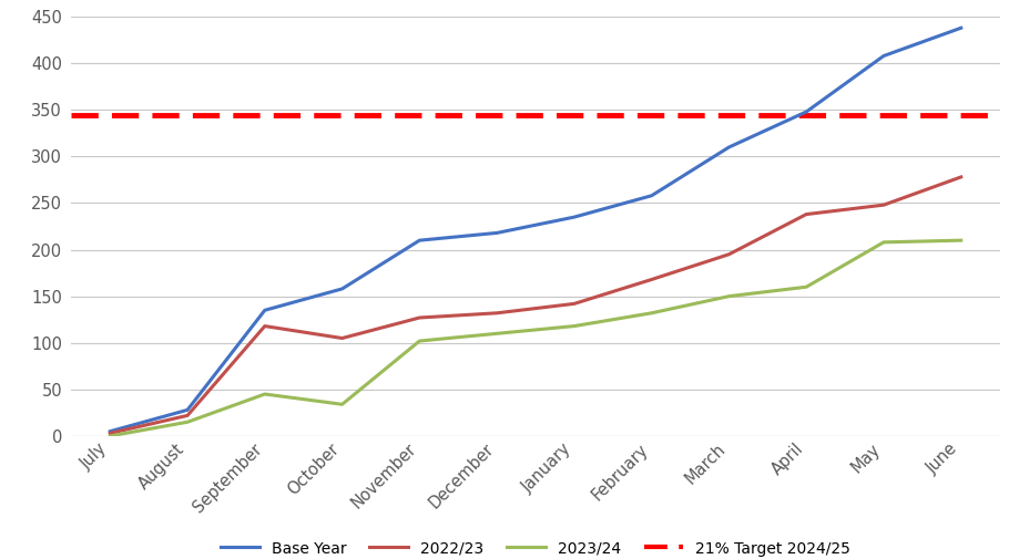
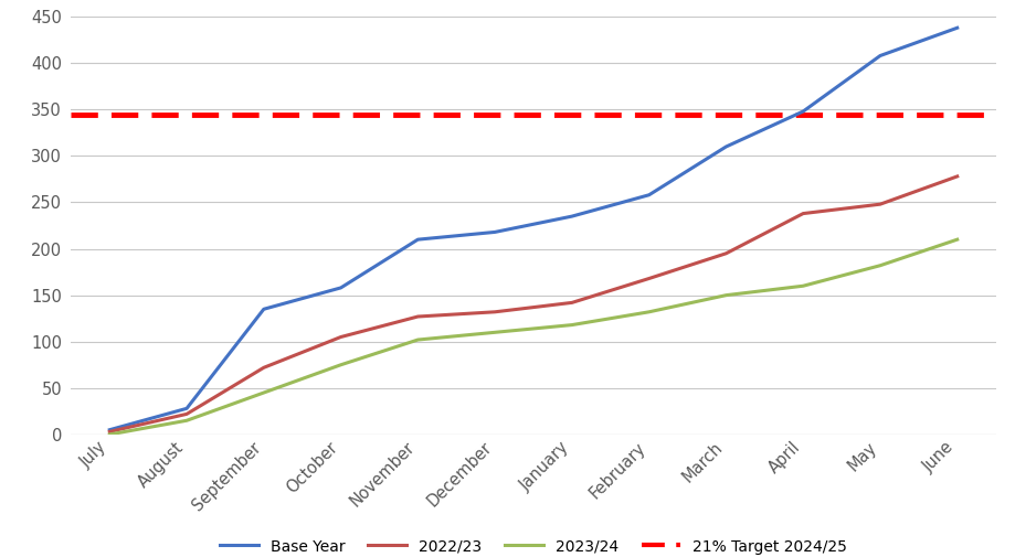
2022/23/September: 118 -> 72
2023/24/October: 34 -> 75
2023/24/May: 208 -> 182
